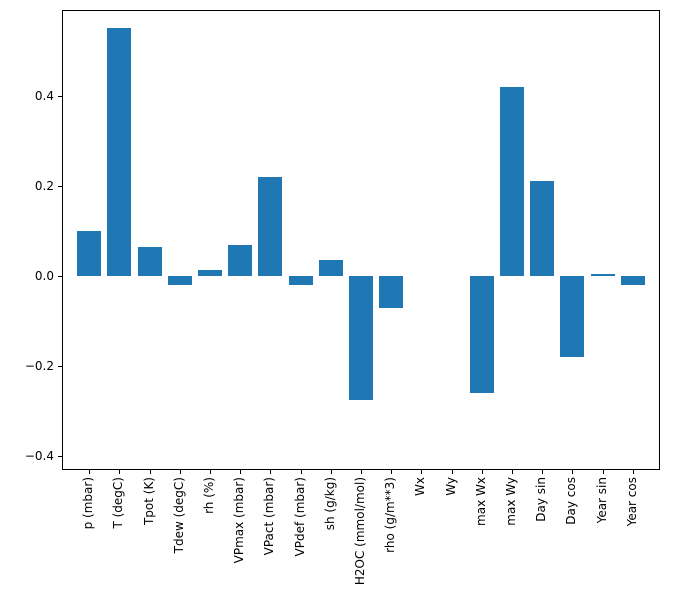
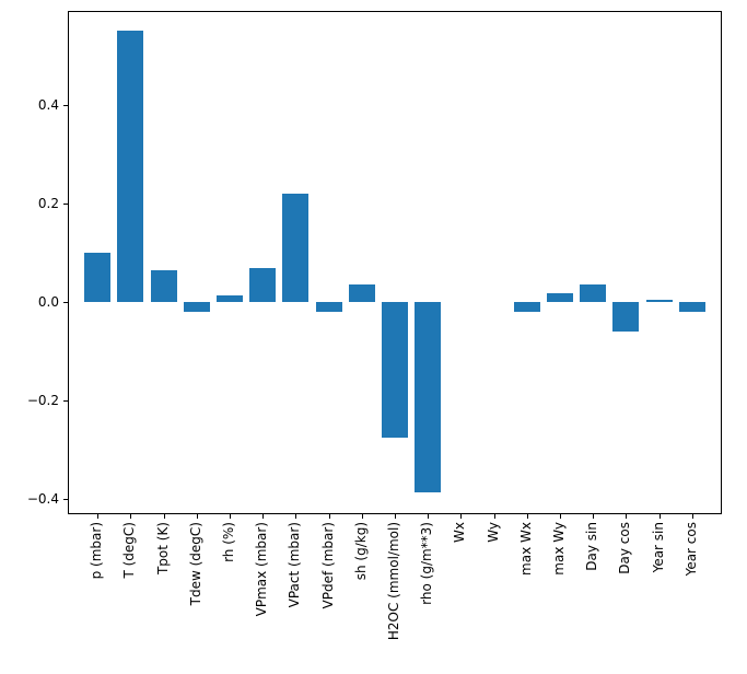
rho (g/m**3): -0.07 -> -0.39
max Wx: -0.26 -> -0.02
max Wy: 0.42 -> 0.02
Day sin: 0.21 -> 0.04
Day cos: -0.18 -> -0.06
